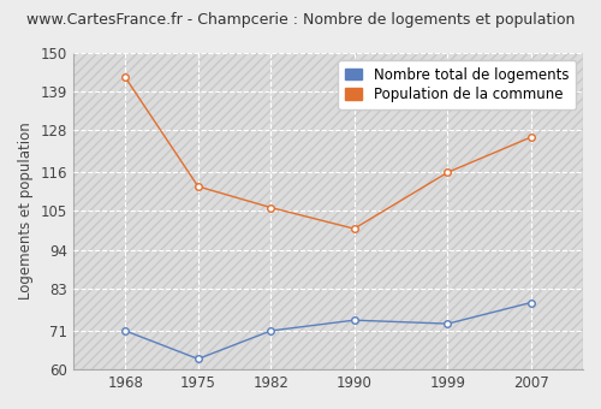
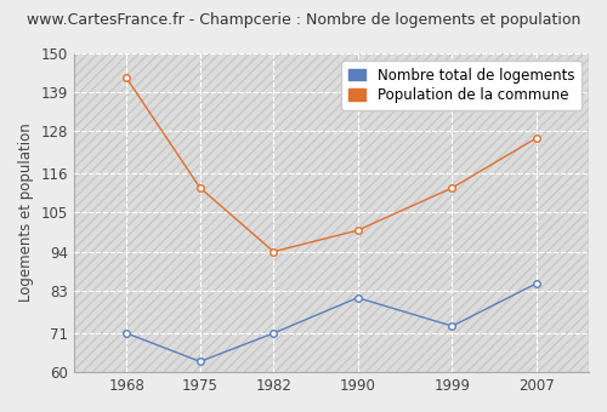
Population de la commune/1982: 106 -> 94
Nombre total de logements/1990: 74 -> 81
Population de la commune/1999: 116 -> 112
Nombre total de logements/2007: 79 -> 85
